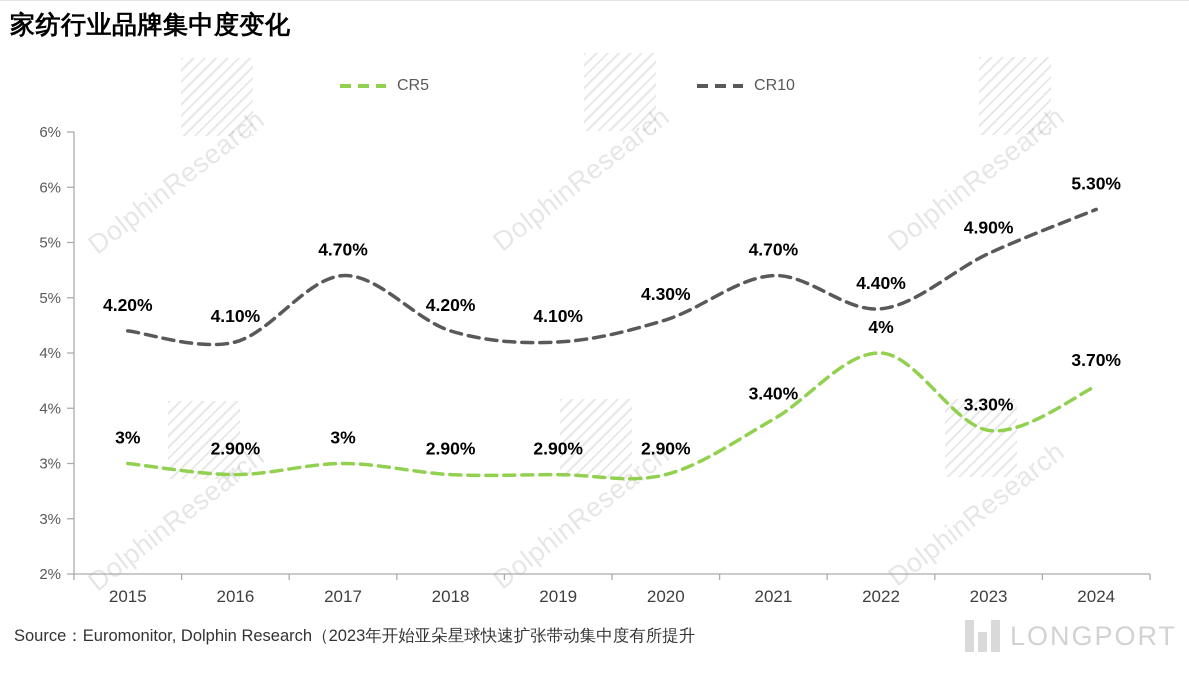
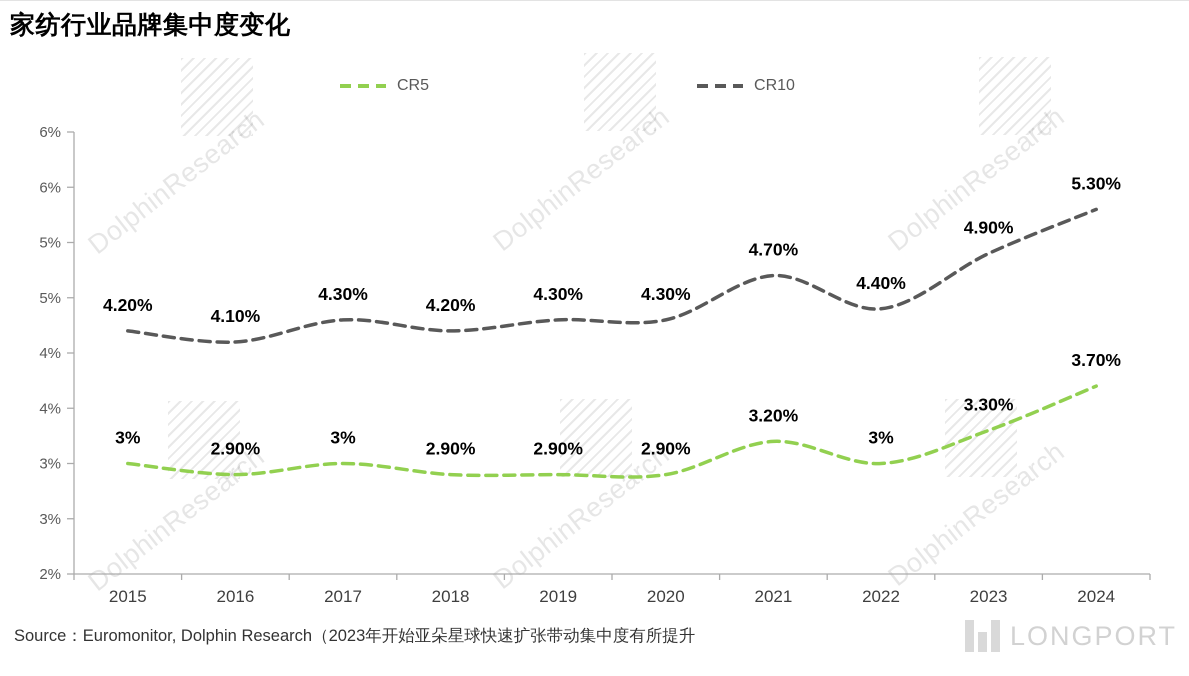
CR10/2017: 4.70% -> 4.30%
CR10/2019: 4.10% -> 4.30%
CR5/2021: 3.40% -> 3.20%
CR5/2022: 4% -> 3%
